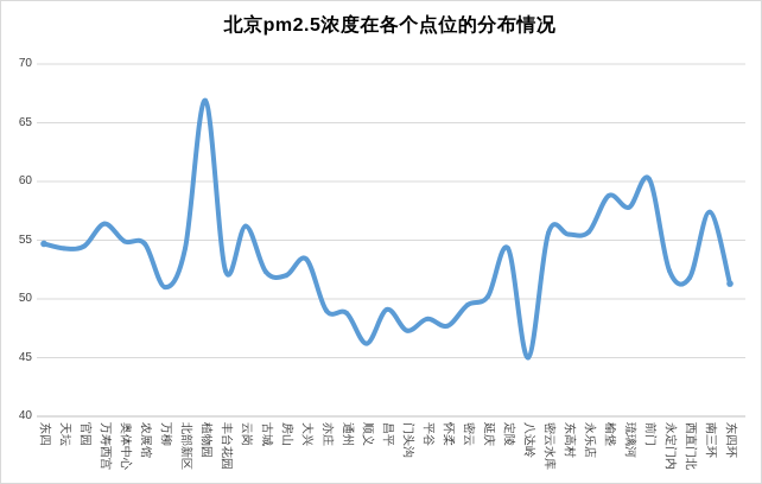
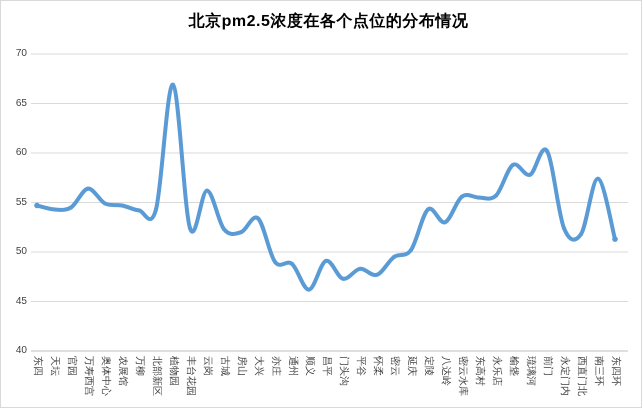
万柳: 51 -> 54
八达岭: 45 -> 53
